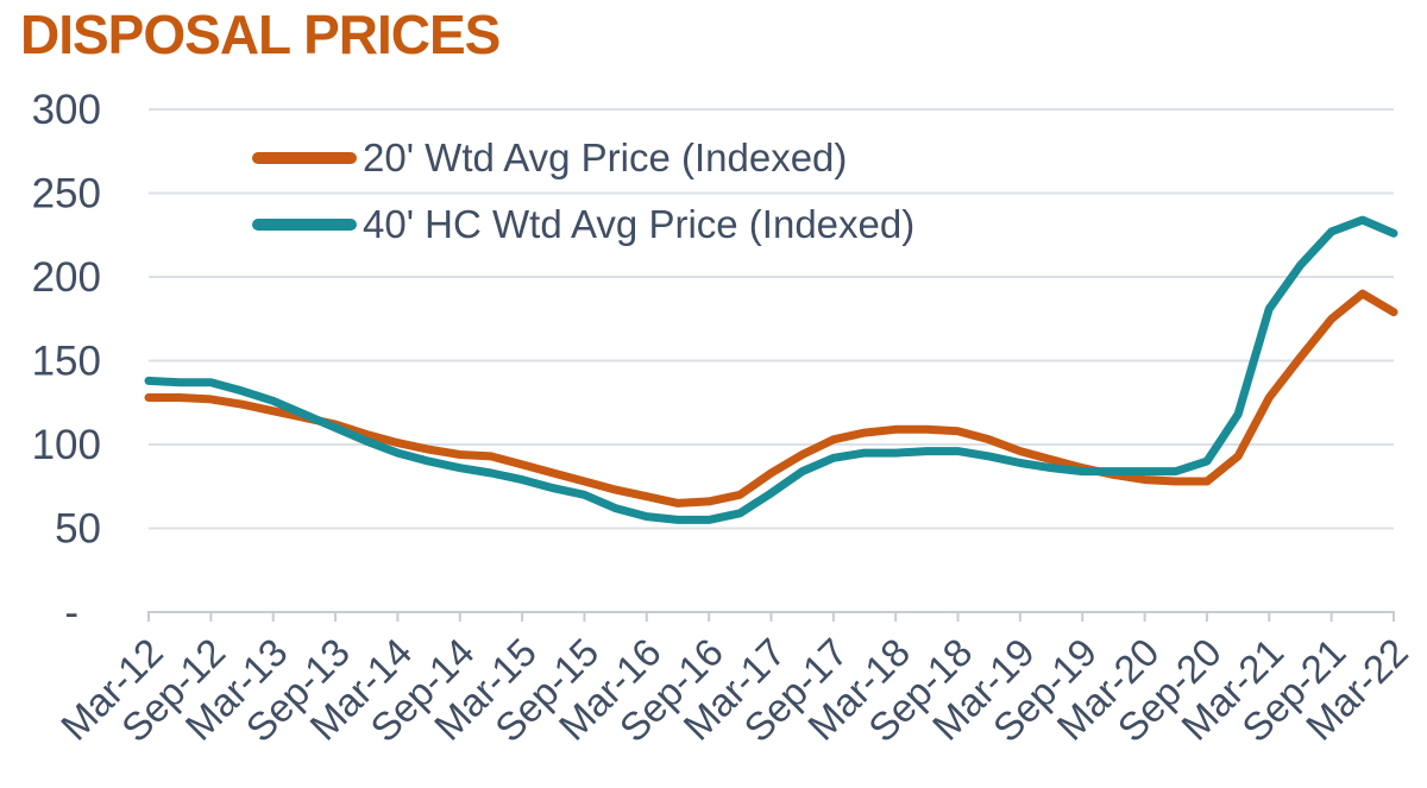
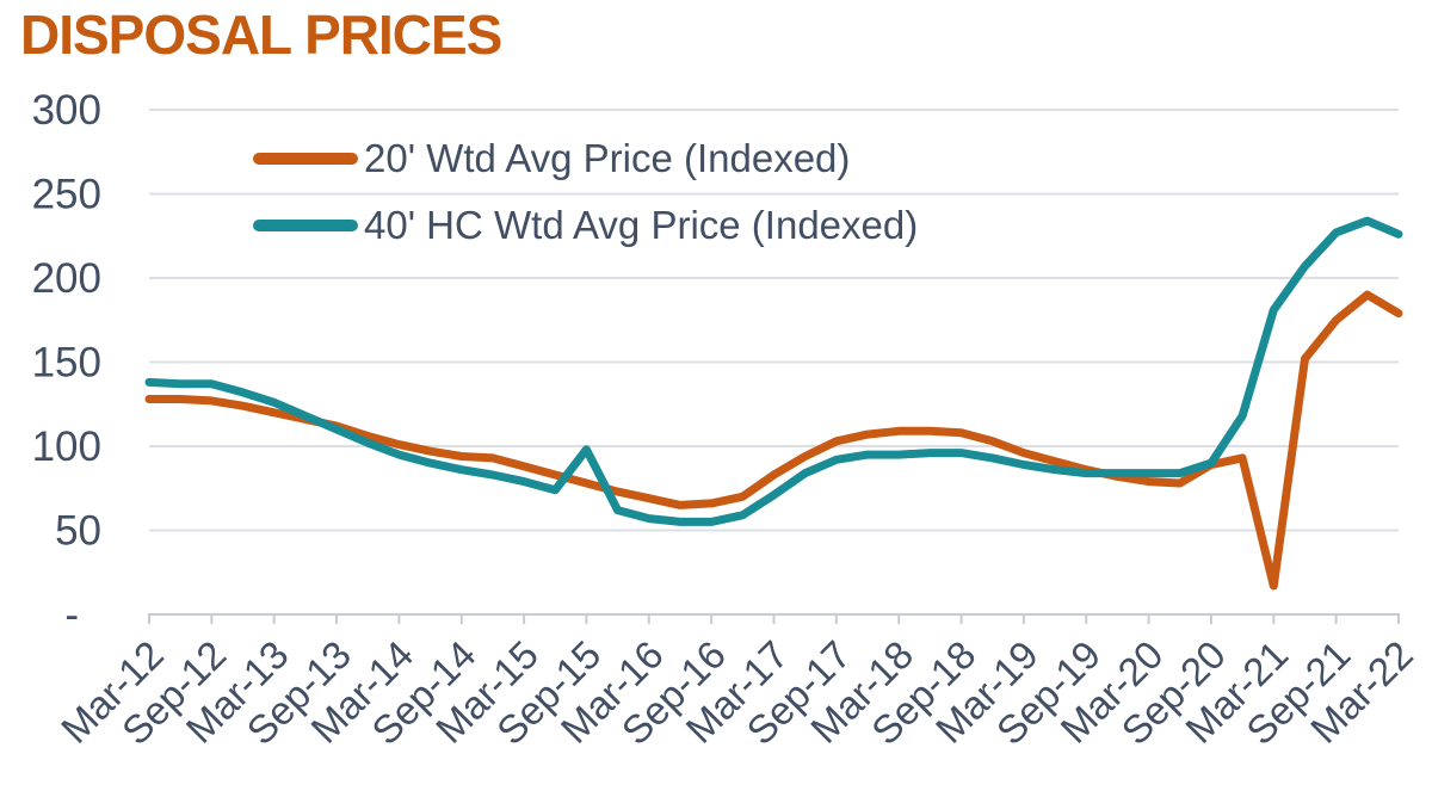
40' HC Wtd Avg Price (Indexed)/Sep-15: 70 -> 98
20' Wtd Avg Price (Indexed)/Sep-20: 78 -> 89
20' Wtd Avg Price (Indexed)/Mar-21: 128 -> 17
